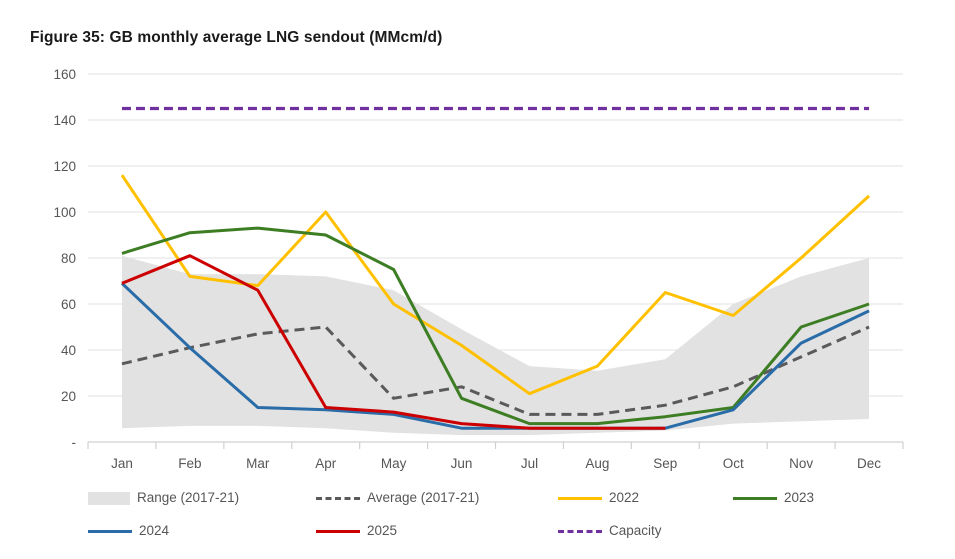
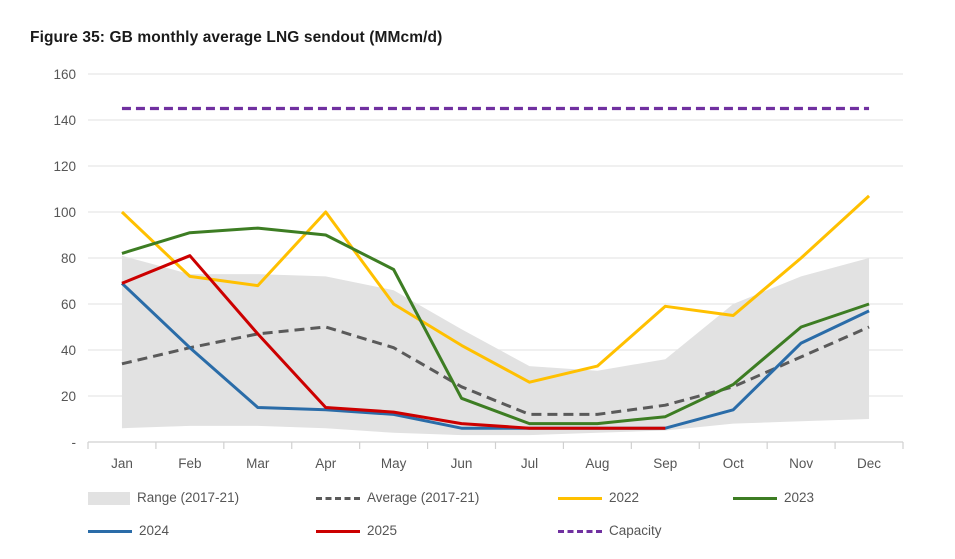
2022/Jan: 116 -> 100
2025/Mar: 66 -> 47
Average (2017-21)/May: 19 -> 41
2022/Jul: 21 -> 26
2022/Sep: 65 -> 59
2023/Oct: 15 -> 25
